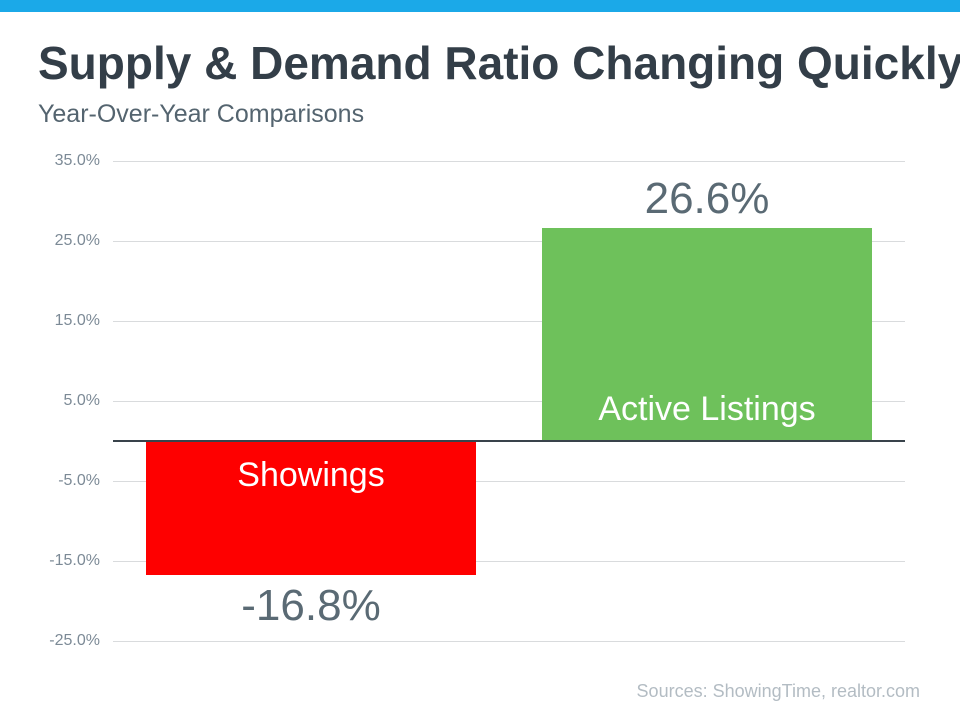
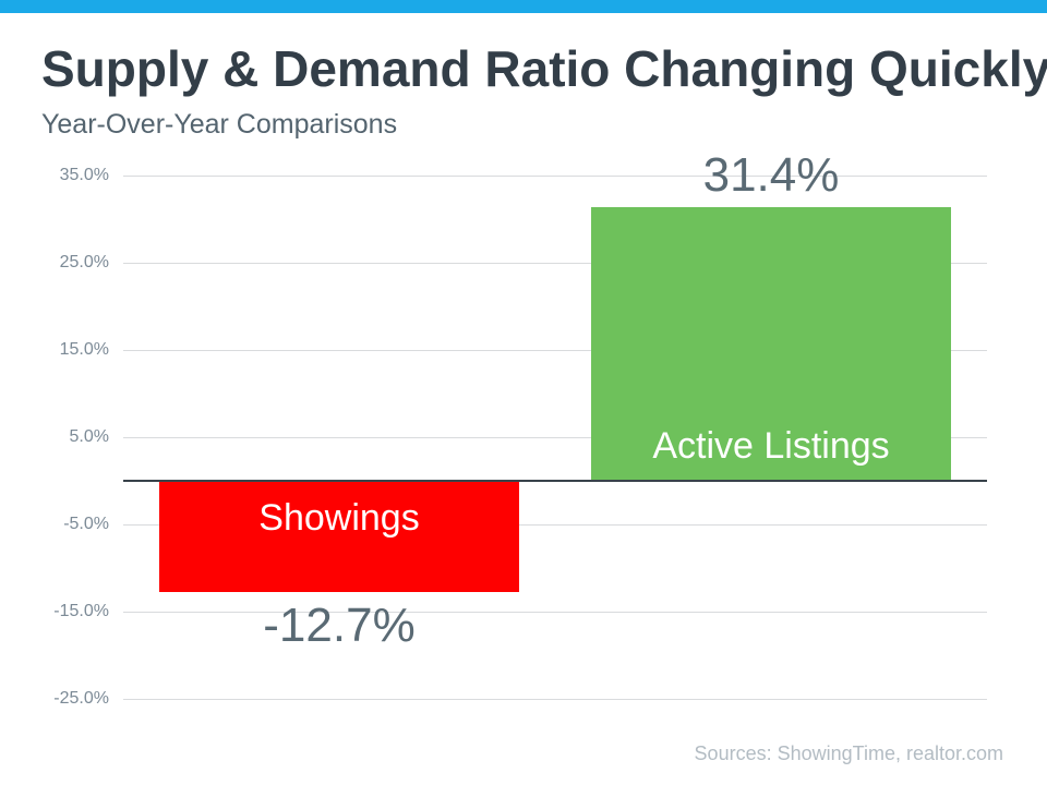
Showings: -16.8% -> -12.7%
Active Listings: 26.6% -> 31.4%
